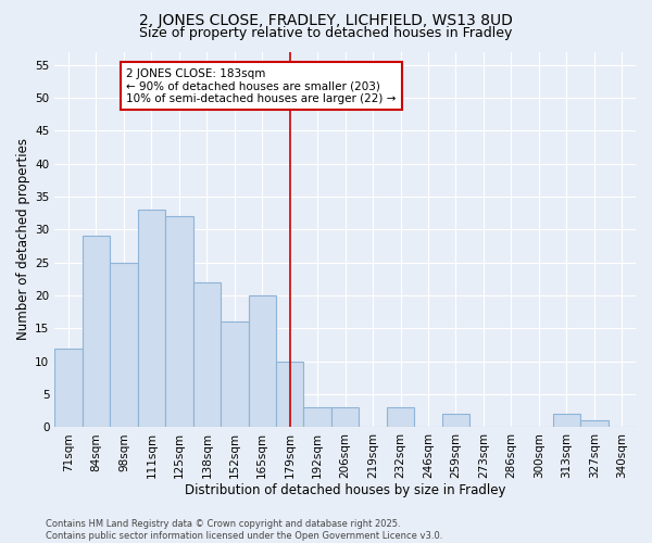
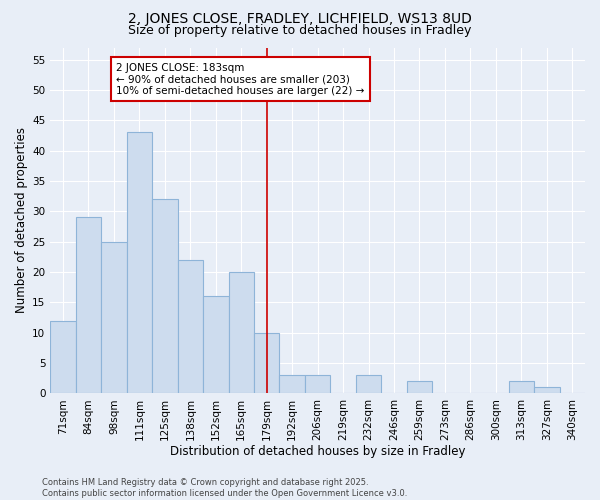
111sqm: 33 -> 43
